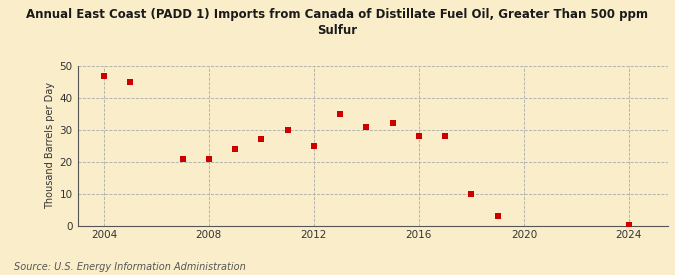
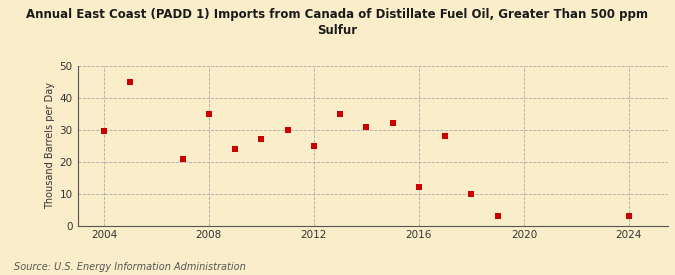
2004: 47.0 -> 29.5
2008: 21.0 -> 35.0
2016: 28.0 -> 12.0
2024: 0.2 -> 3.0
